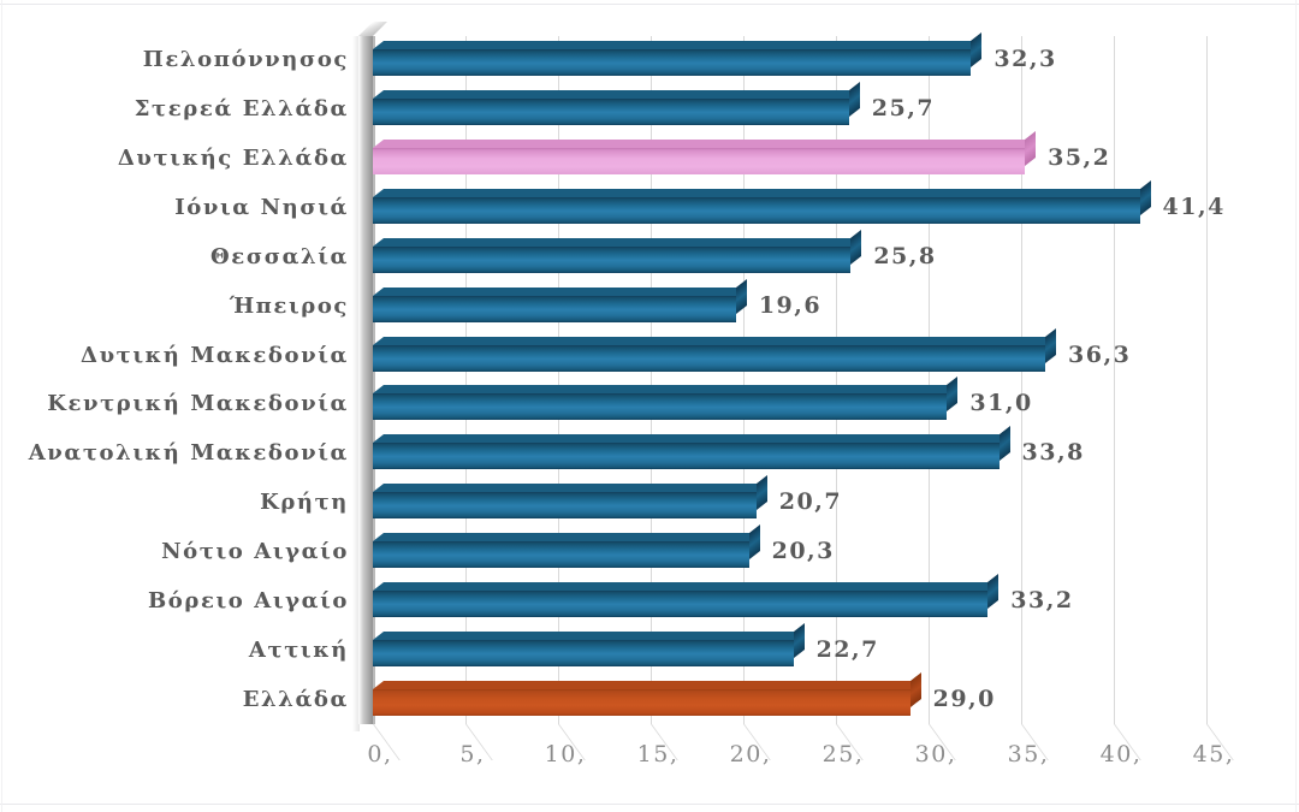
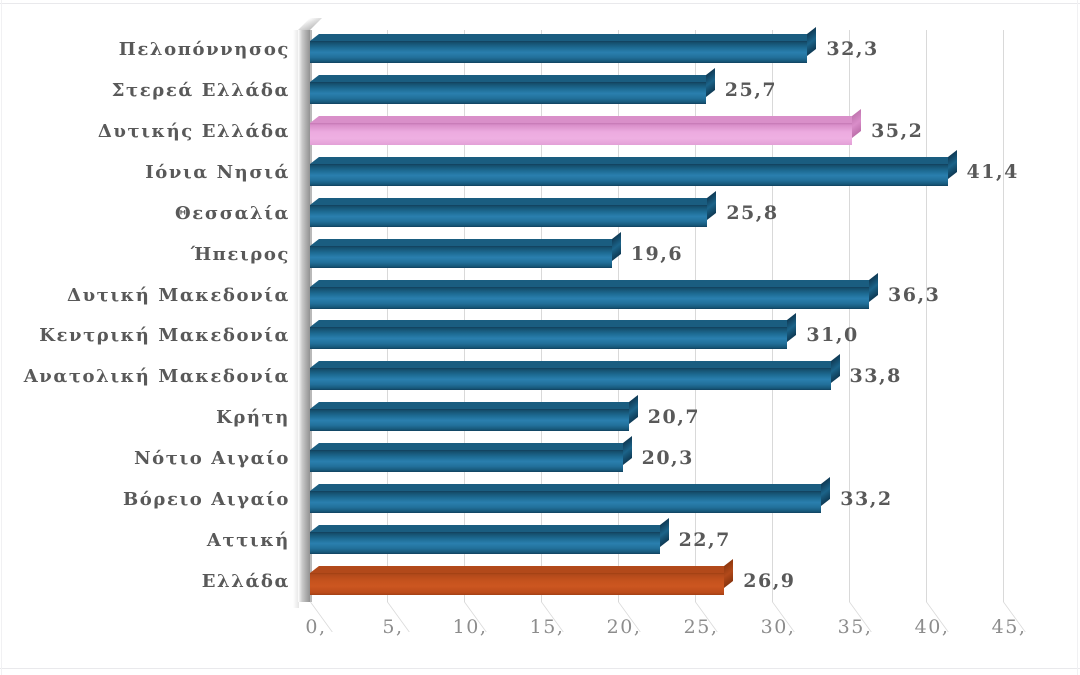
Ελλάδα: 29,0 -> 26,9
